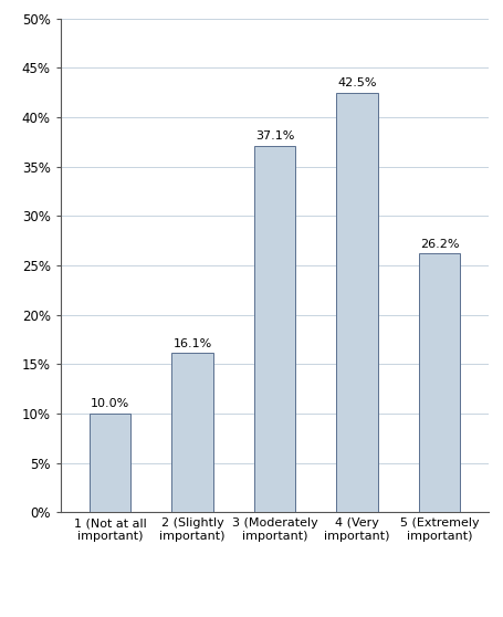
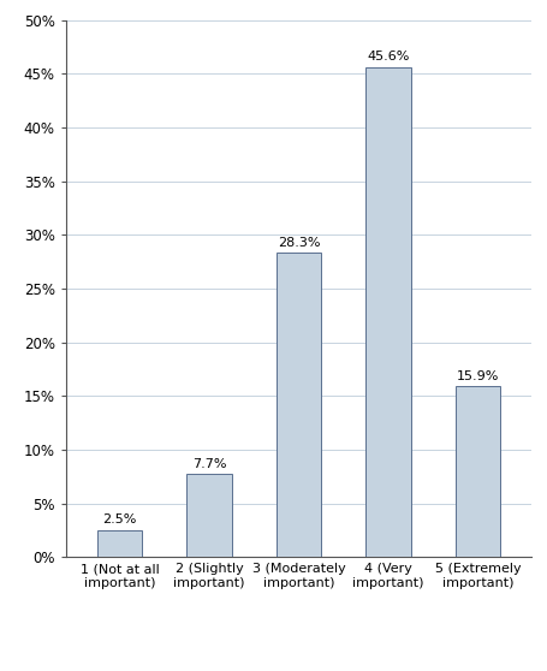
1 (Not at all important): 10.0% -> 2.5%
2 (Slightly important): 16.1% -> 7.7%
3 (Moderately important): 37.1% -> 28.3%
4 (Very important): 42.5% -> 45.6%
5 (Extremely important): 26.2% -> 15.9%
